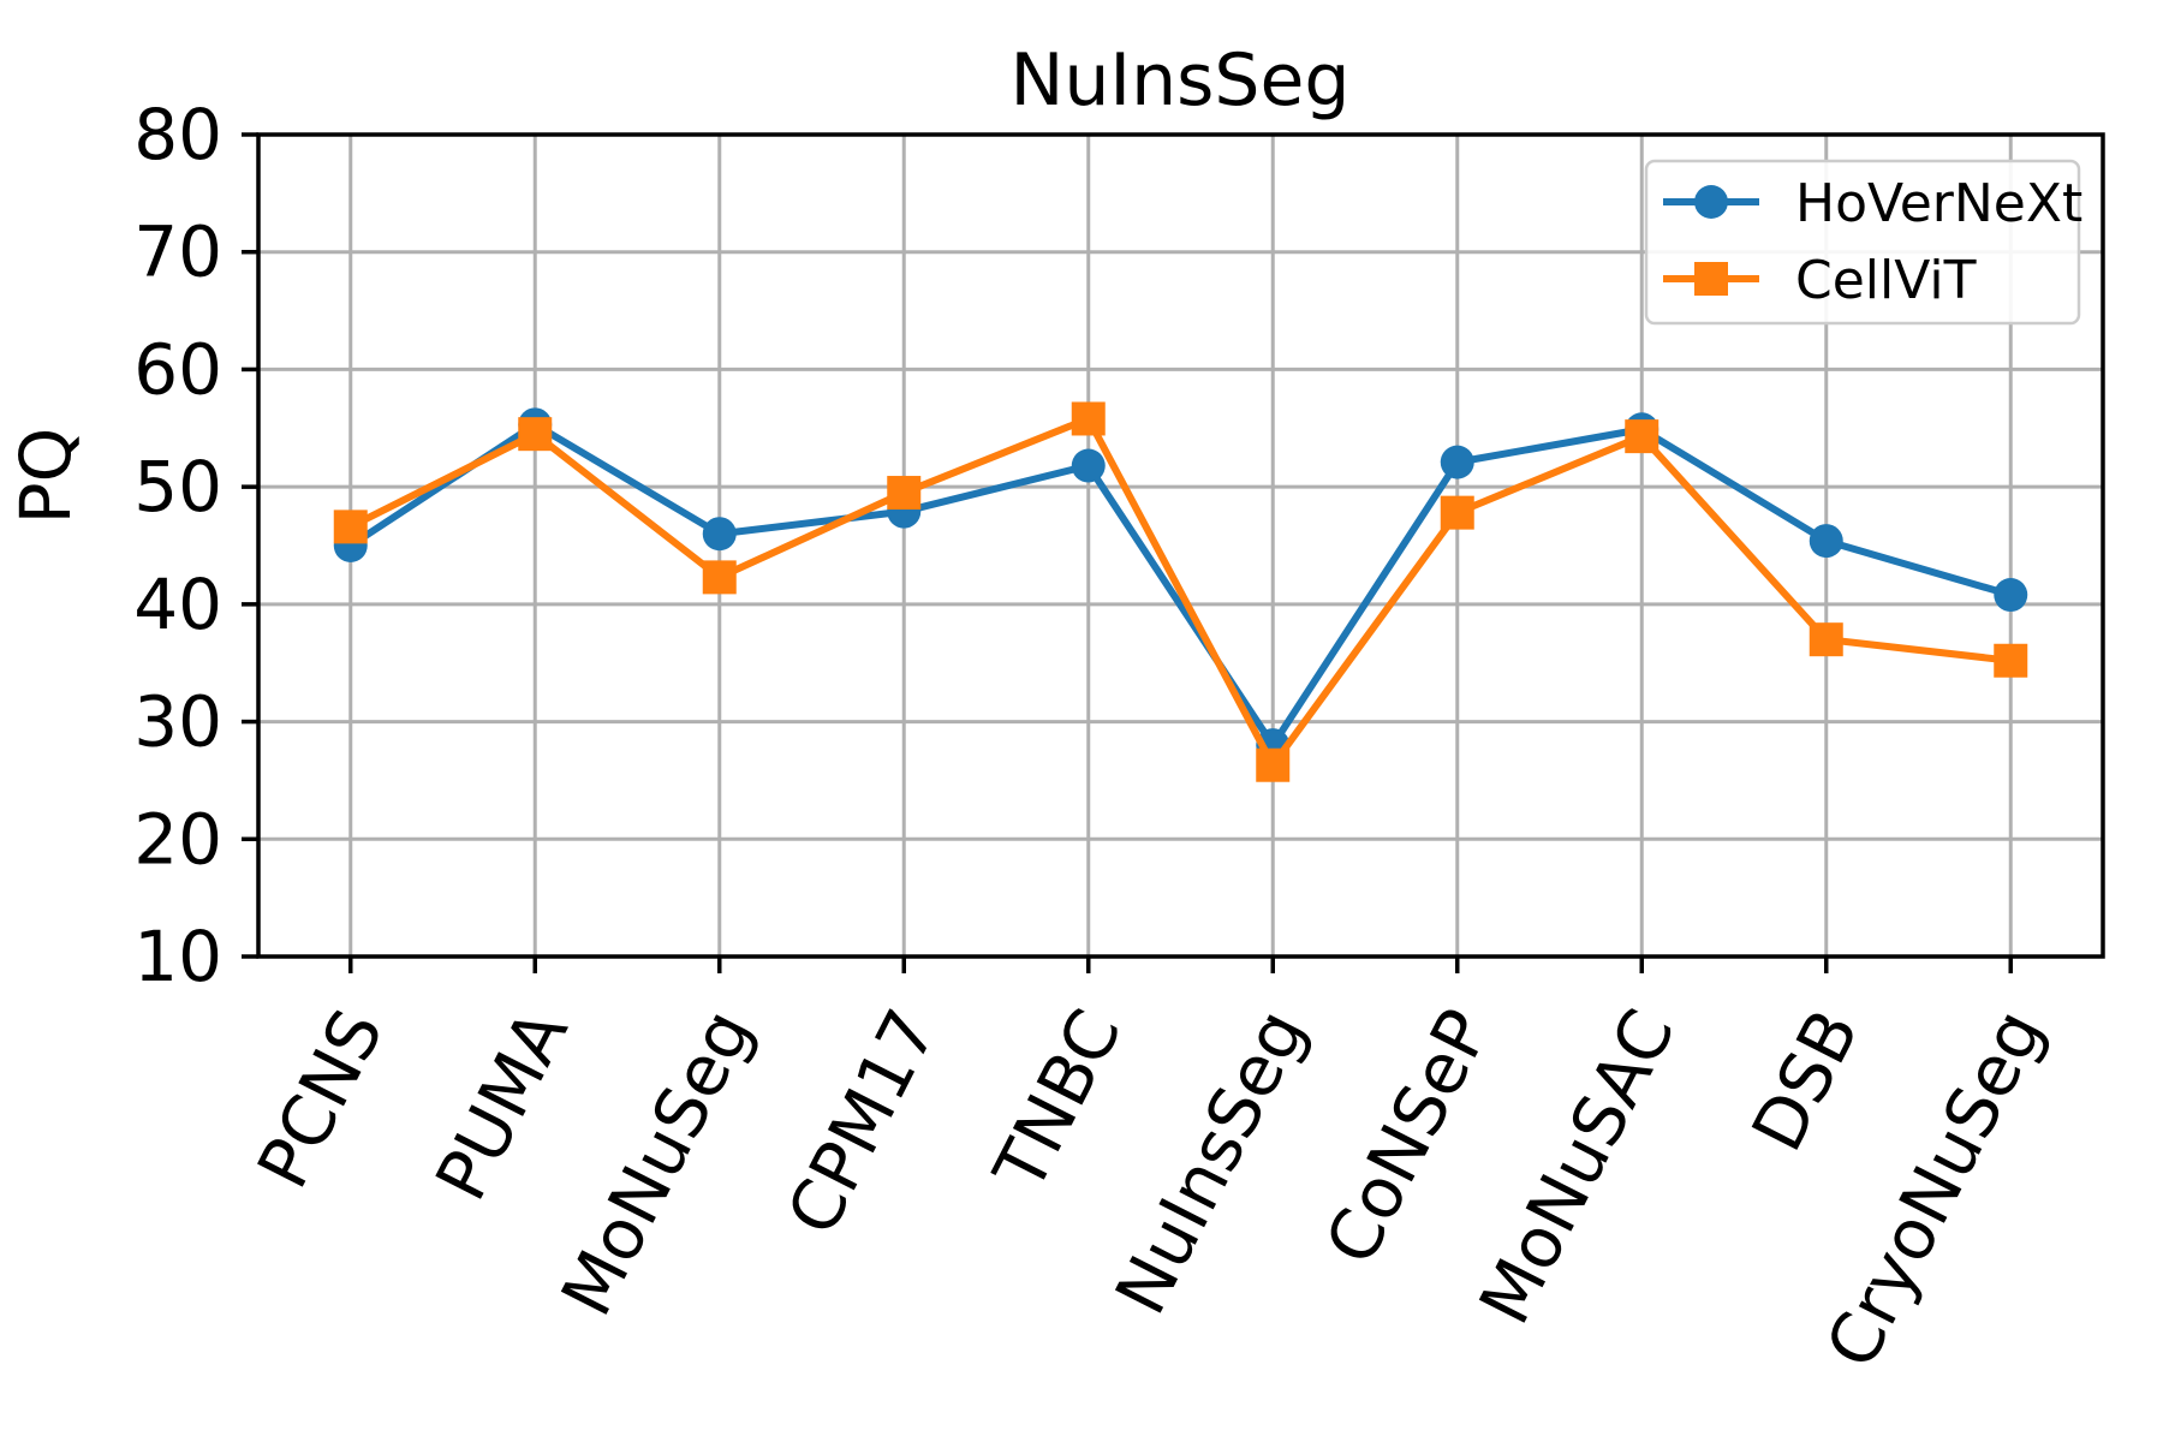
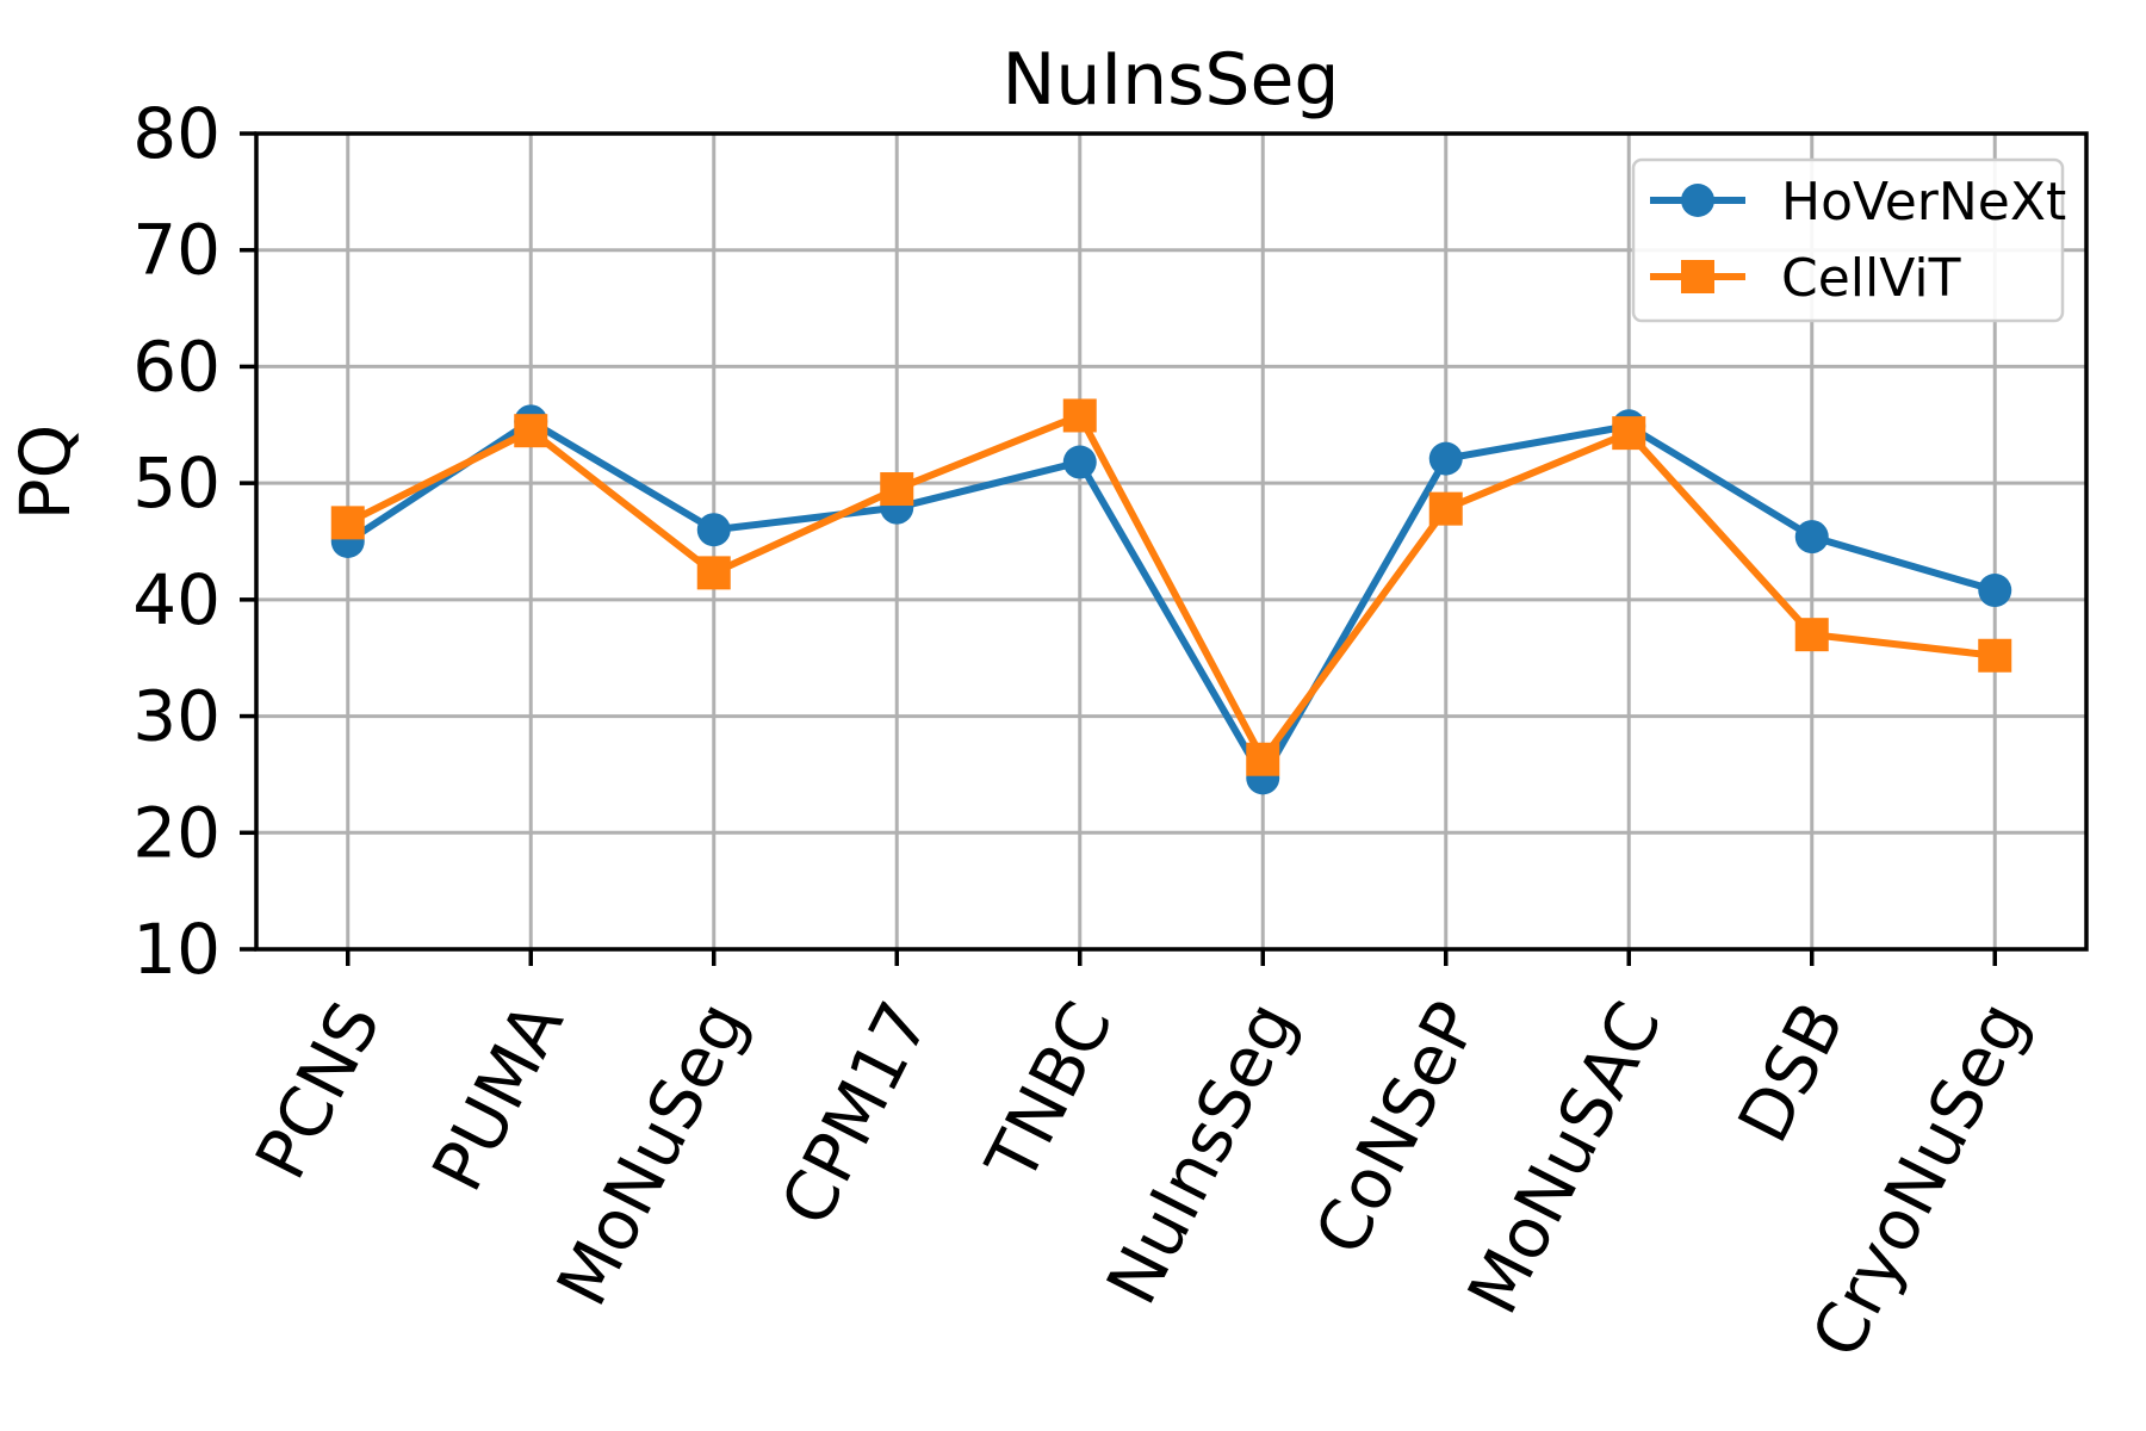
HoVerNeXt/NuInsSeg: 28 -> 25
